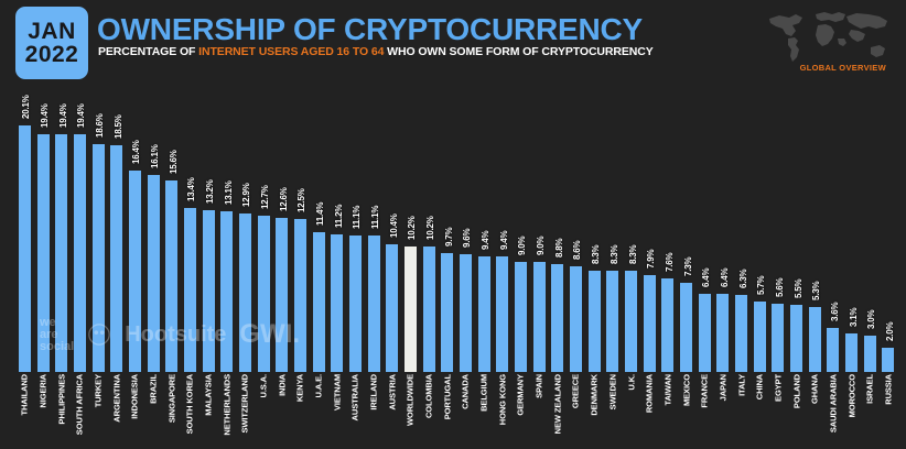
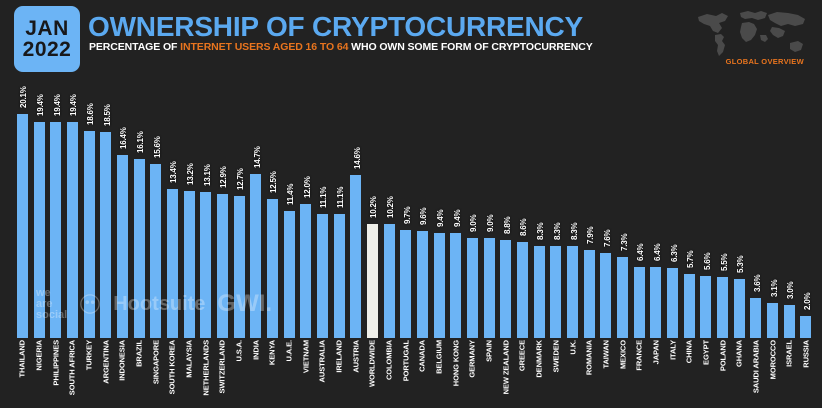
INDIA: 12.6% -> 14.7%
VIETNAM: 11.2% -> 12.0%
AUSTRIA: 10.4% -> 14.6%
